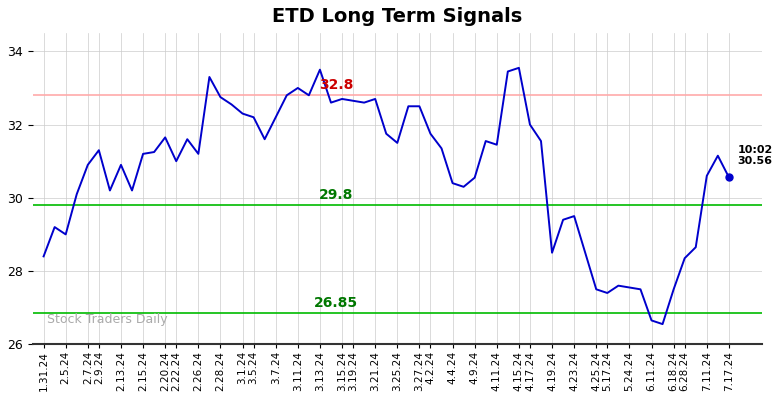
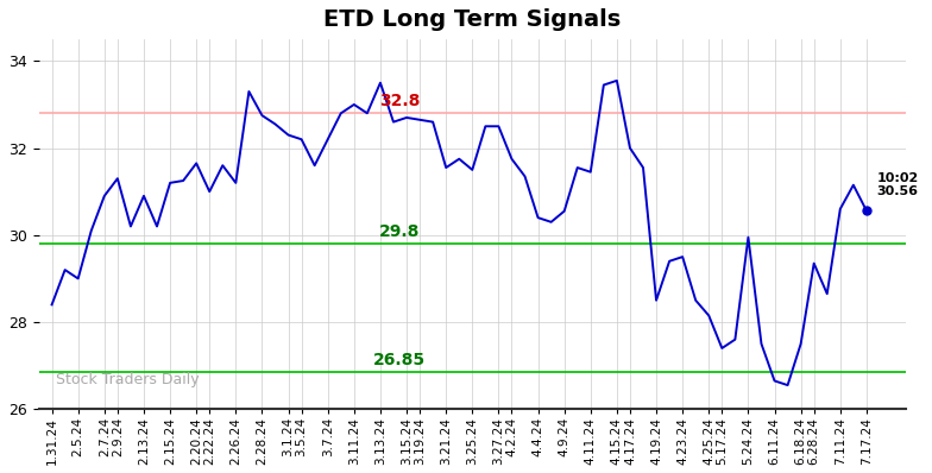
3.21.24: 32.70 -> 31.55
4.25.24: 27.50 -> 28.15
5.24.24: 27.55 -> 29.95
6.28.24: 28.35 -> 29.35
